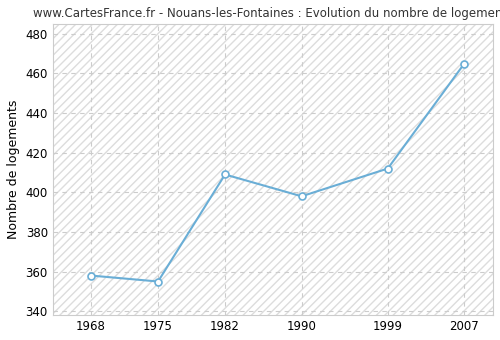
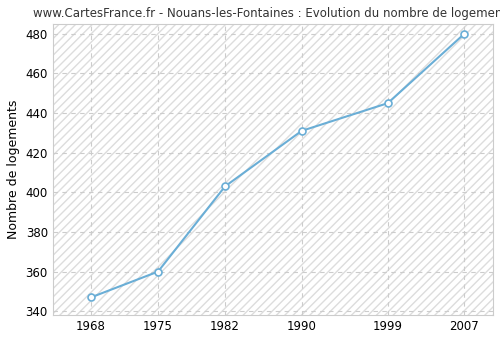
1968: 358 -> 347
1975: 355 -> 360
1982: 409 -> 403
1990: 398 -> 431
1999: 412 -> 445
2007: 465 -> 480
